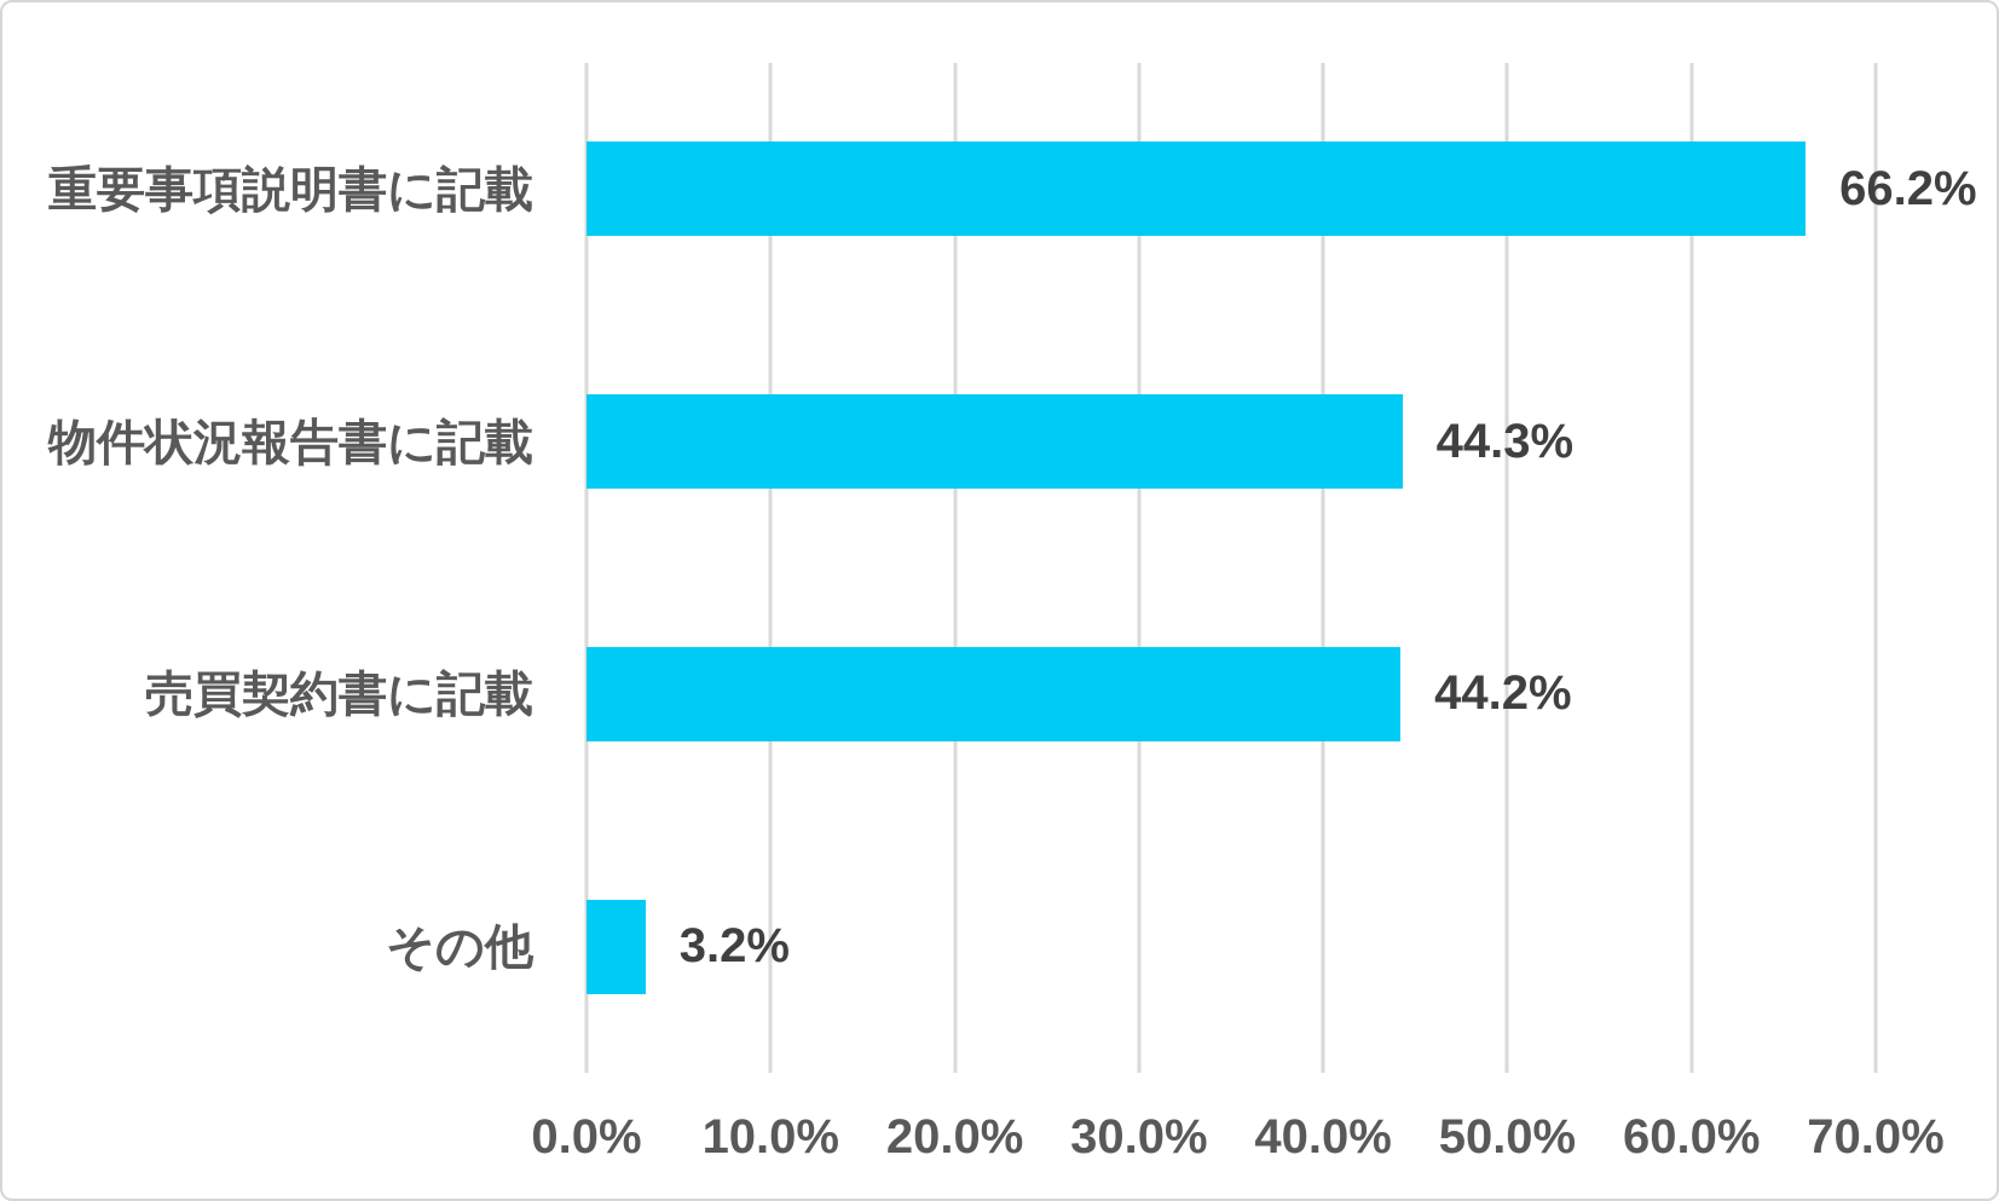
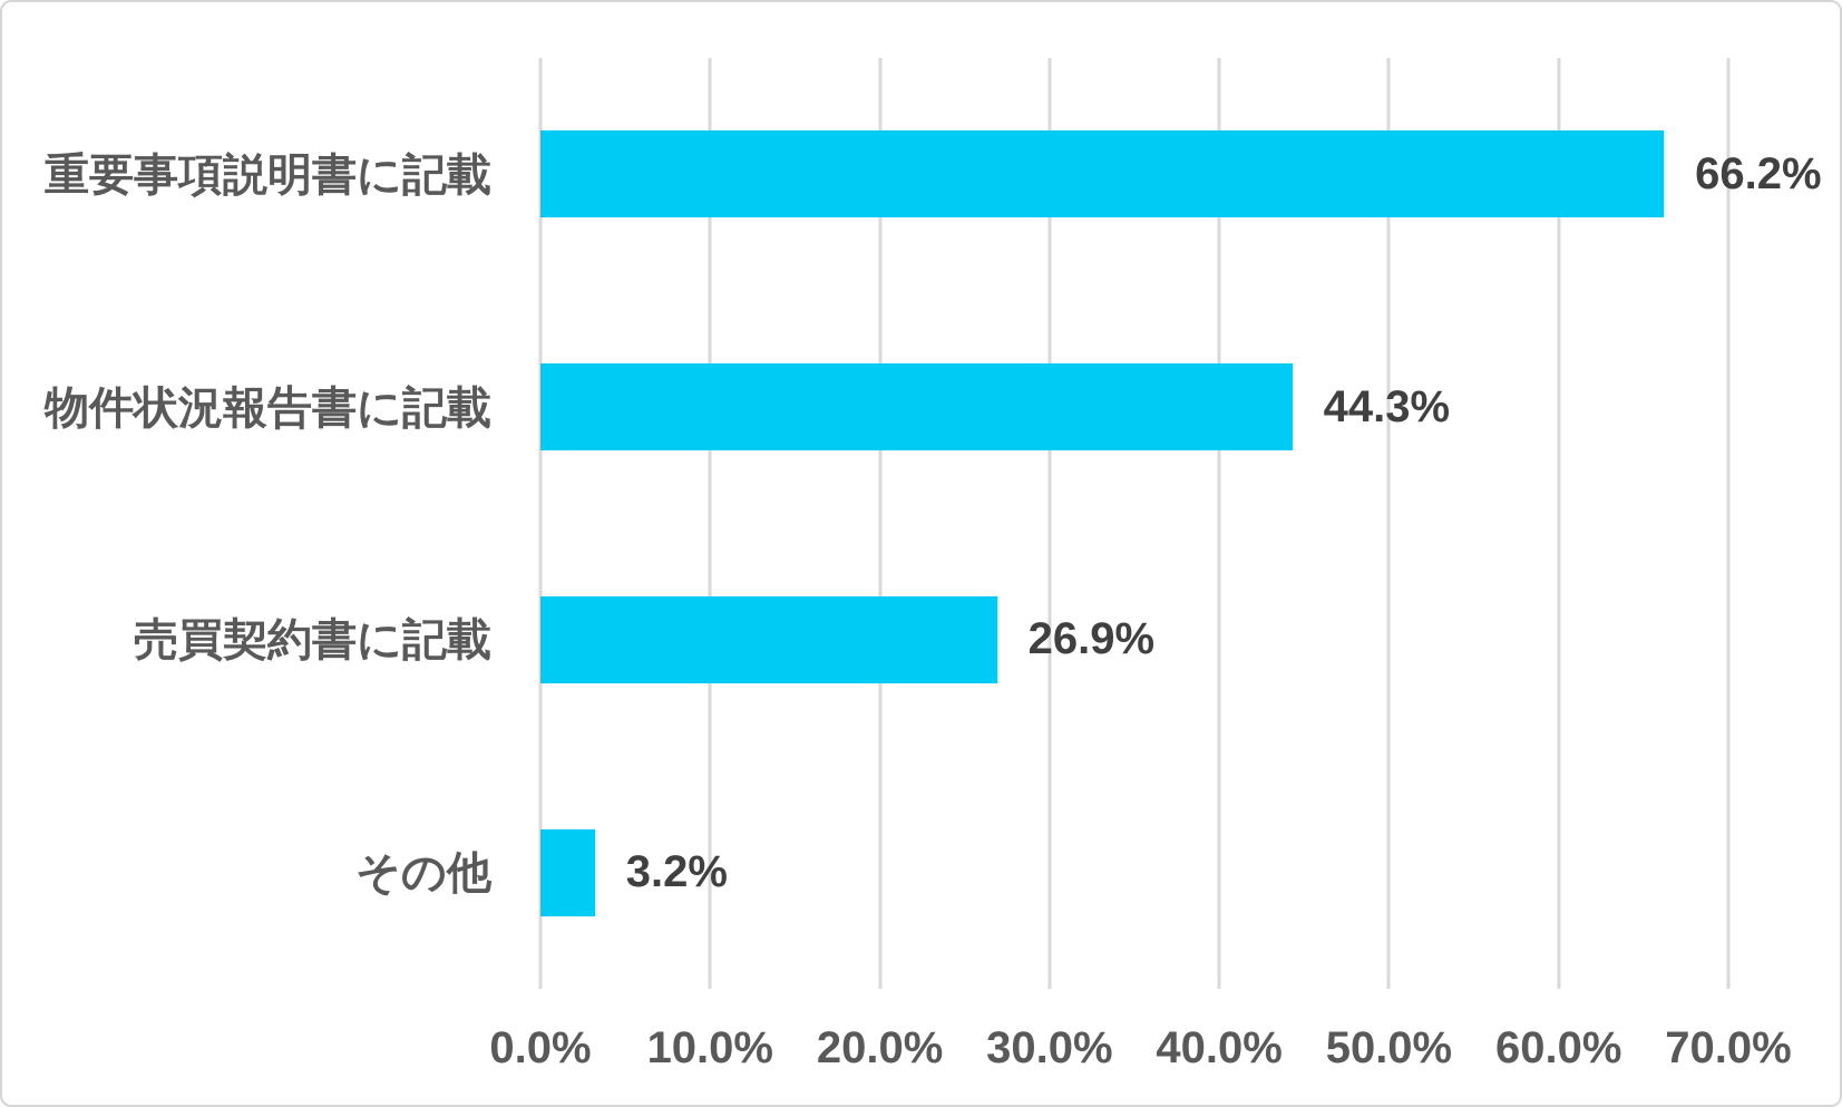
売買契約書に記載: 44.2% -> 26.9%
